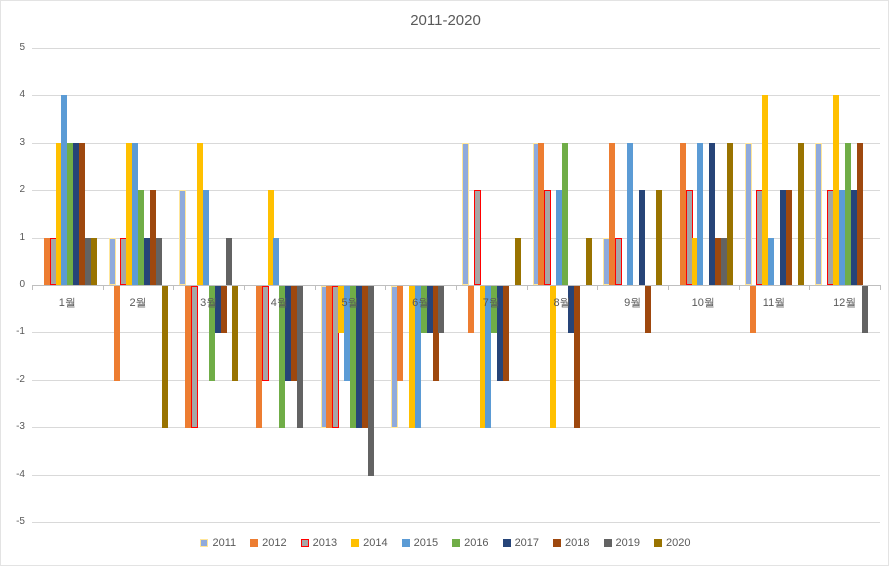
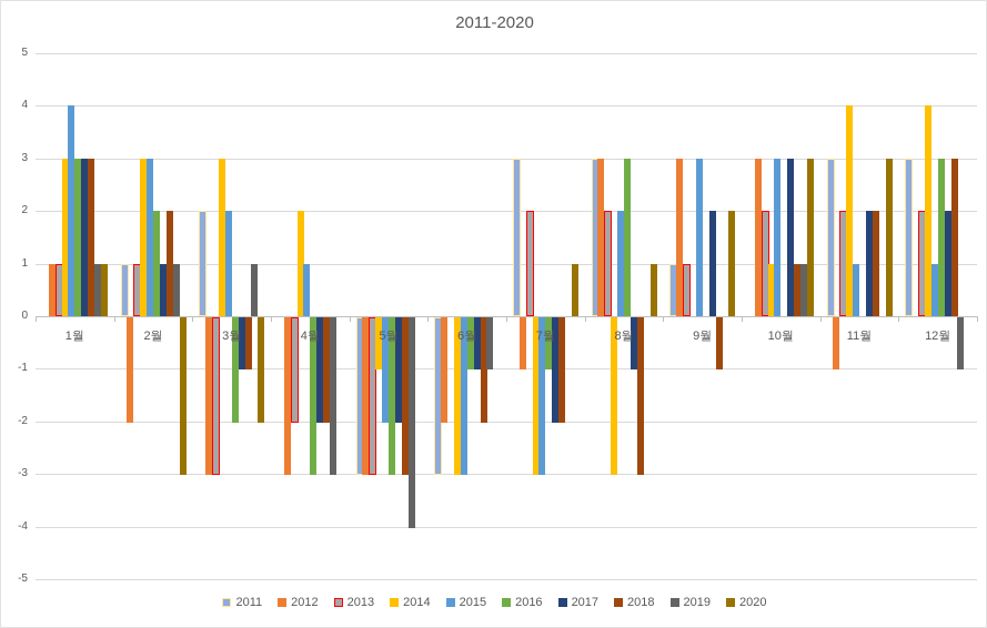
2017/5월: -3 -> -2
2015/12월: 2 -> 1
